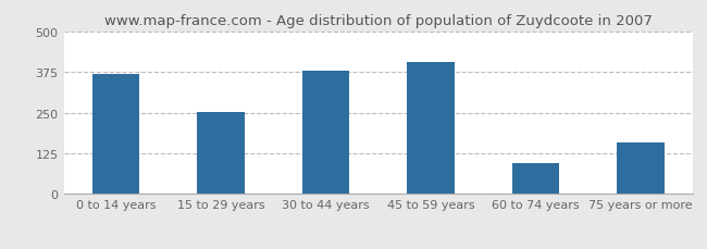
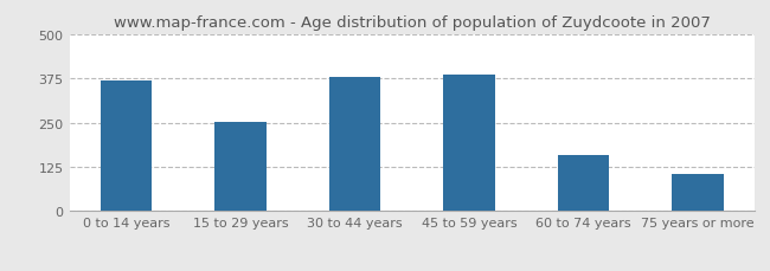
45 to 59 years: 405 -> 385
60 to 74 years: 95 -> 160
75 years or more: 160 -> 105
